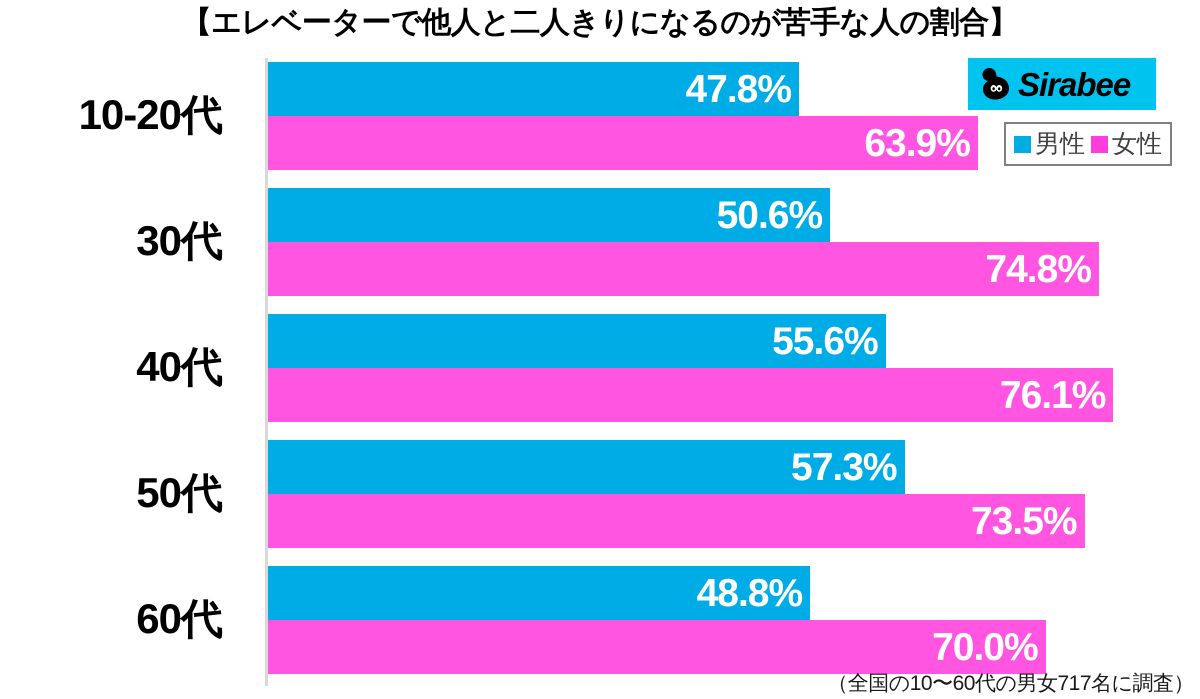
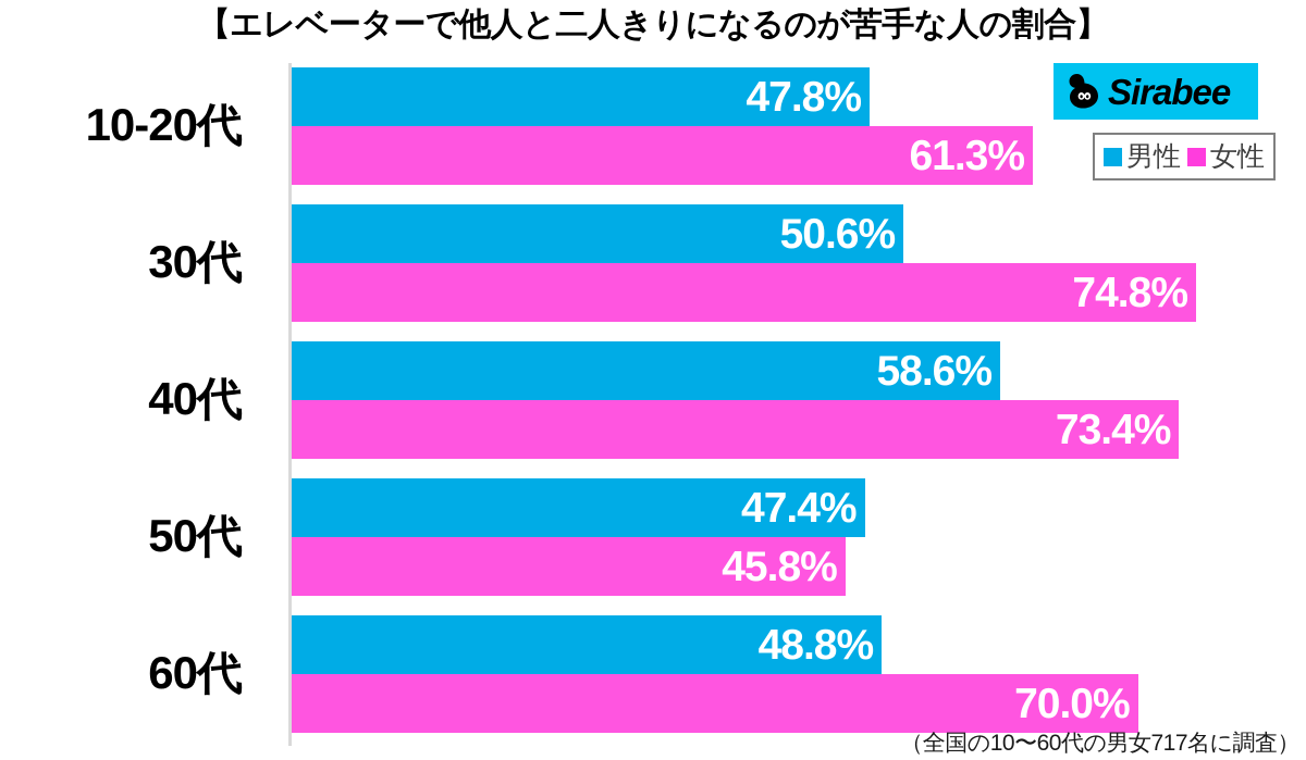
女性/10-20代: 63.9% -> 61.3%
男性/40代: 55.6% -> 58.6%
女性/40代: 76.1% -> 73.4%
男性/50代: 57.3% -> 47.4%
女性/50代: 73.5% -> 45.8%
